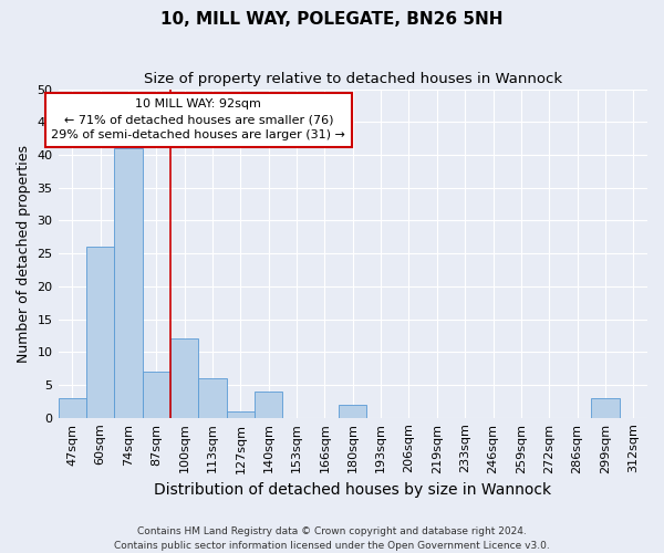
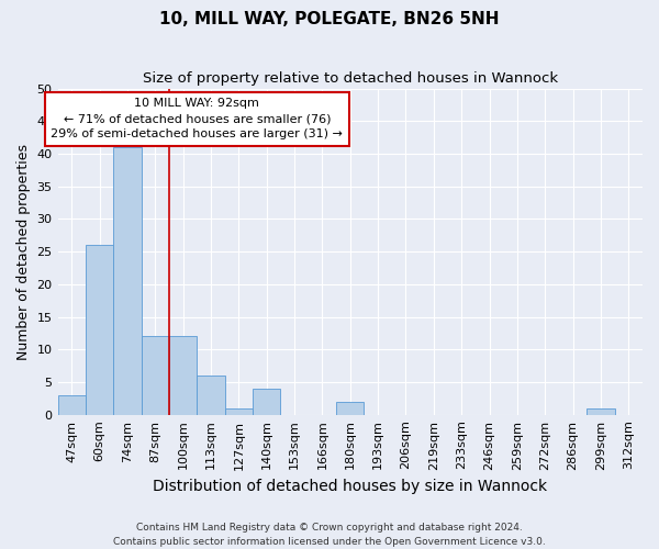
87sqm: 7 -> 12
299sqm: 3 -> 1
